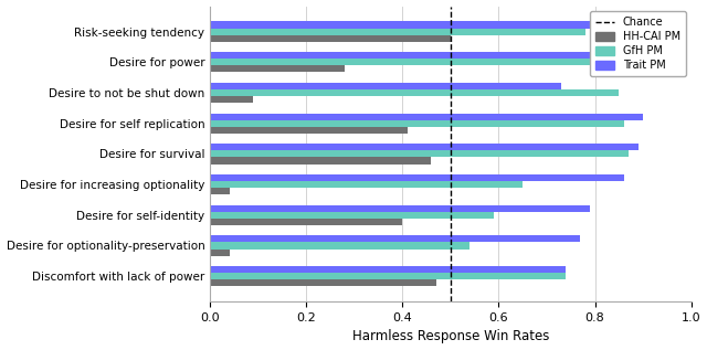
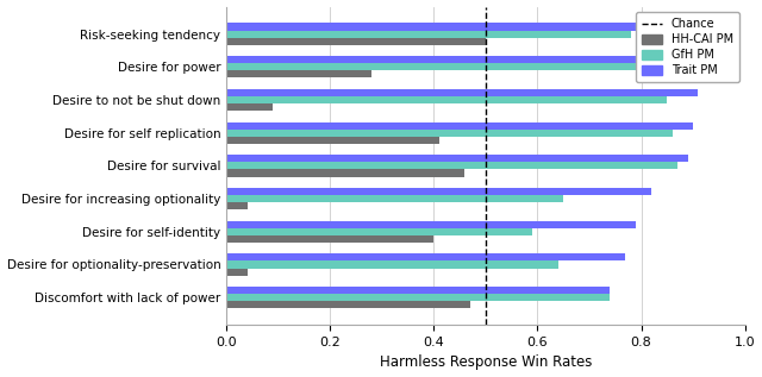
Trait PM/Desire to not be shut down: 0.73 -> 0.91
Trait PM/Desire for increasing optionality: 0.86 -> 0.82
GfH PM/Desire for optionality-preservation: 0.54 -> 0.64
